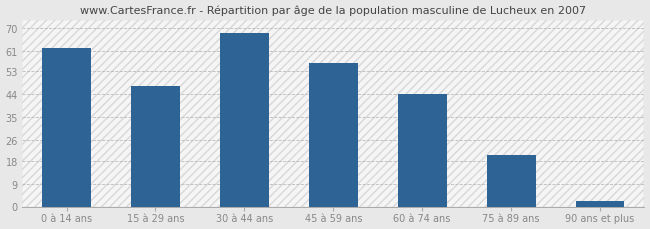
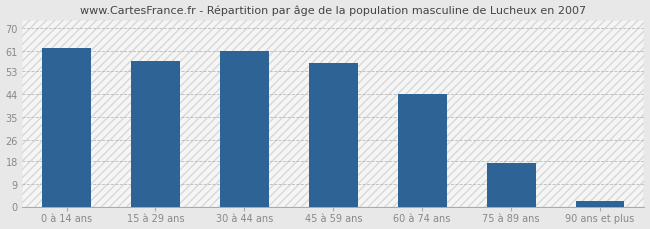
15 à 29 ans: 47 -> 57
30 à 44 ans: 68 -> 61
75 à 89 ans: 20 -> 17
